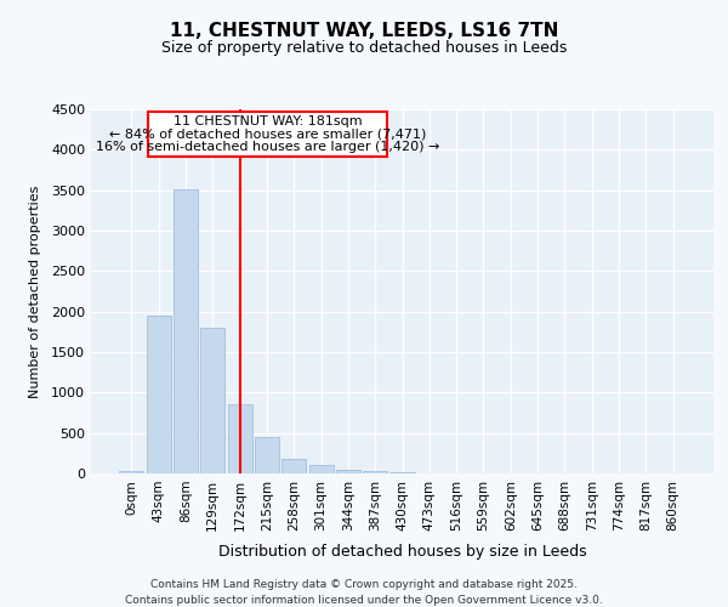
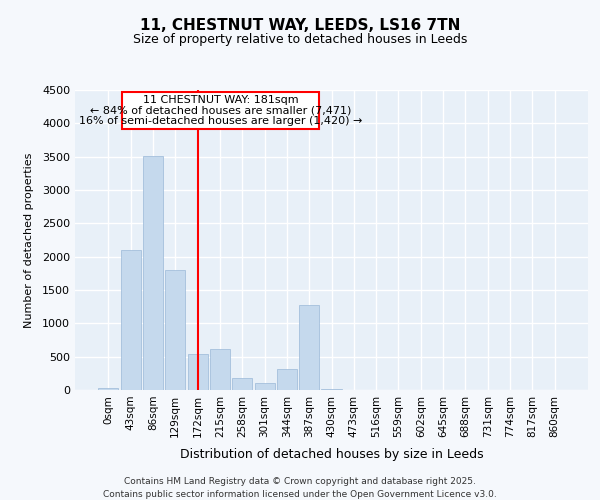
43sqm: 1950 -> 2100
172sqm: 850 -> 540
215sqm: 450 -> 620
344sqm: 50 -> 320
387sqm: 20 -> 1280
